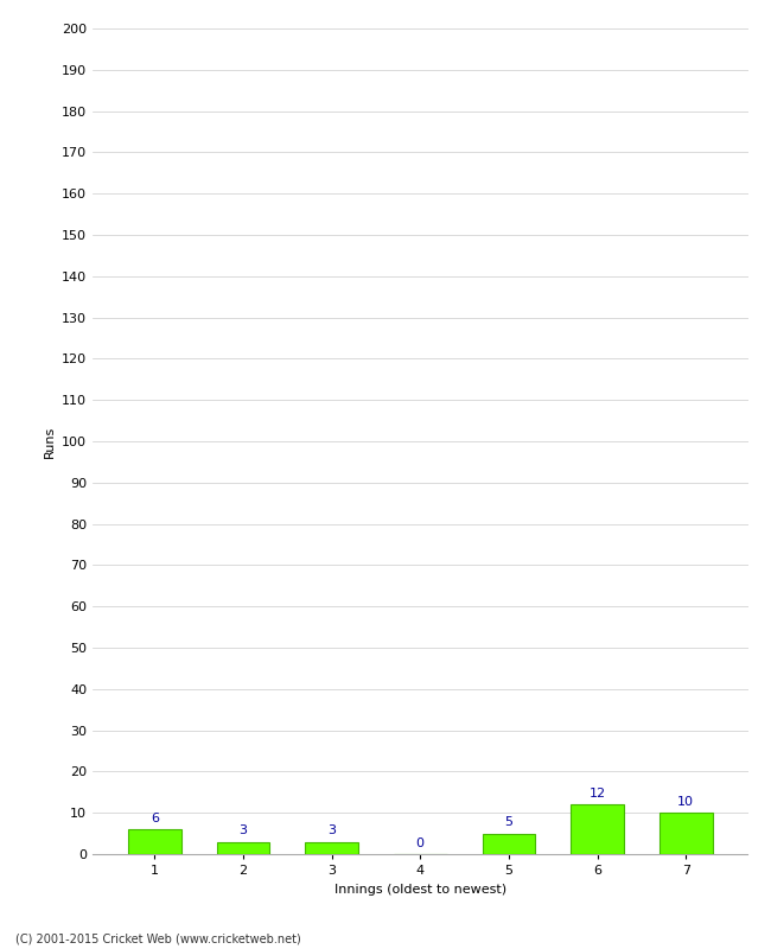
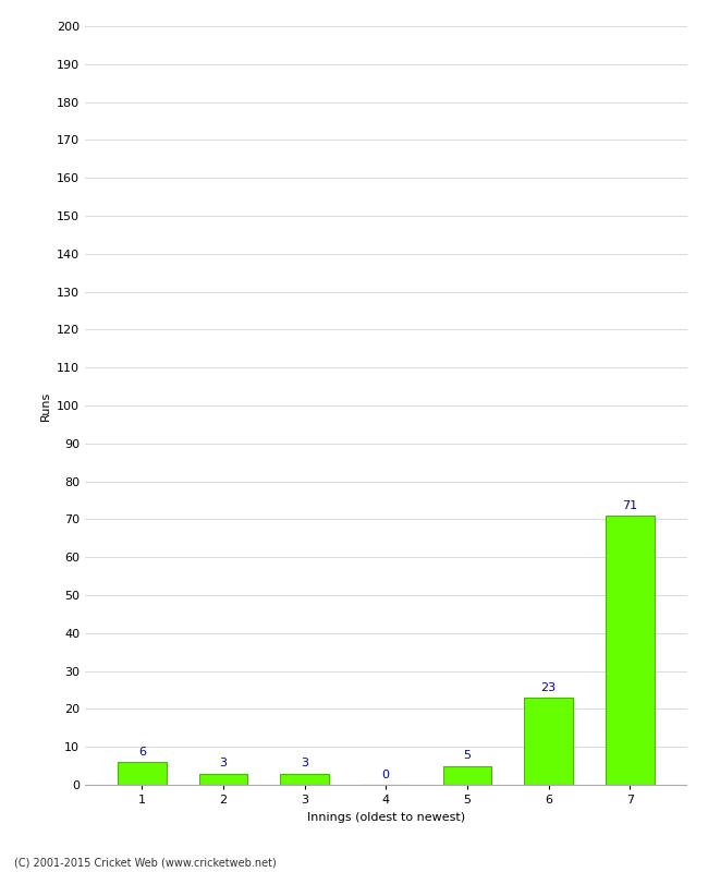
6: 12 -> 23
7: 10 -> 71
